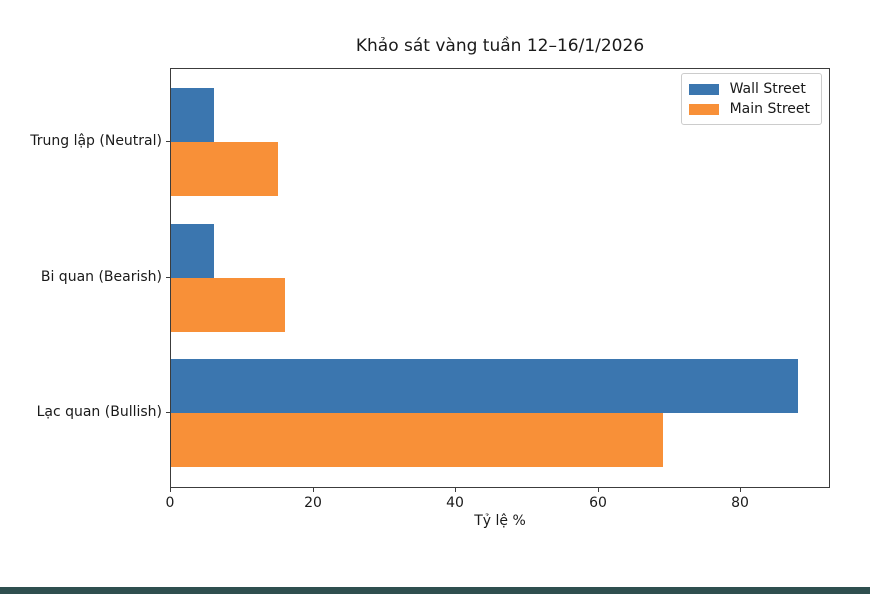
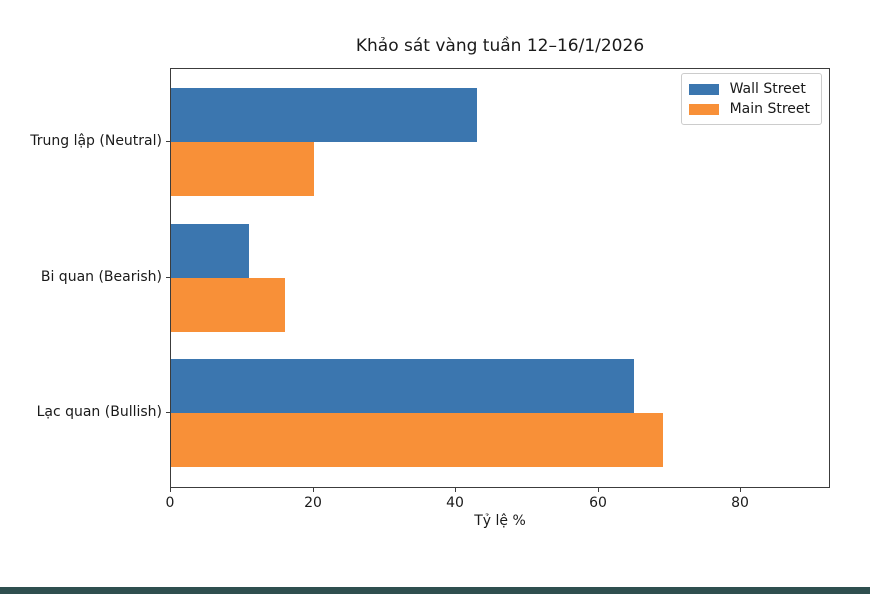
Wall Street/Trung lập (Neutral): 6 -> 43
Main Street/Trung lập (Neutral): 15 -> 20
Wall Street/Bi quan (Bearish): 6 -> 11
Wall Street/Lạc quan (Bullish): 88 -> 65
